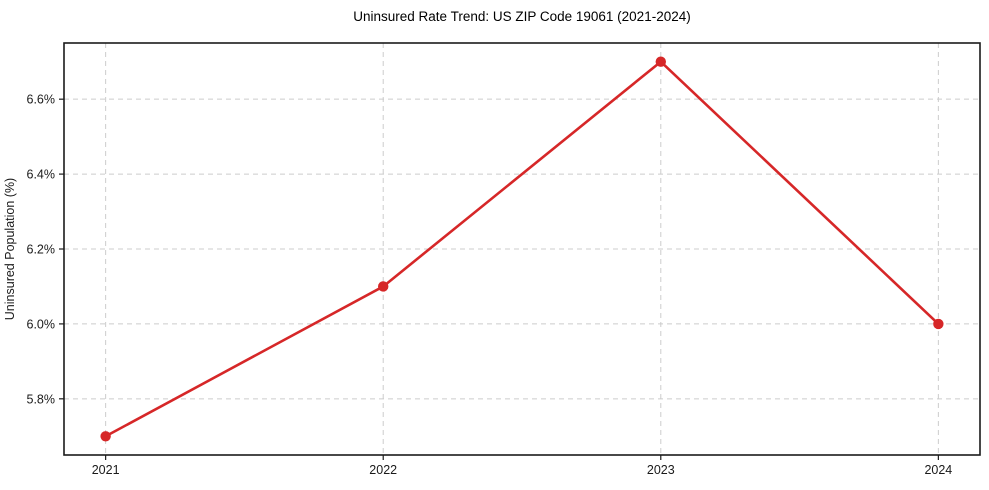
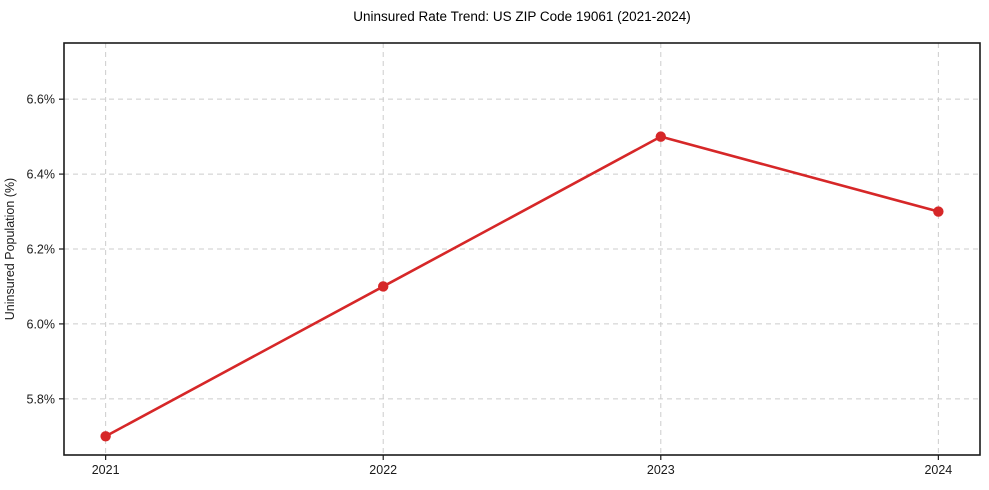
2023: 6.7% -> 6.5%
2024: 6.0% -> 6.3%
